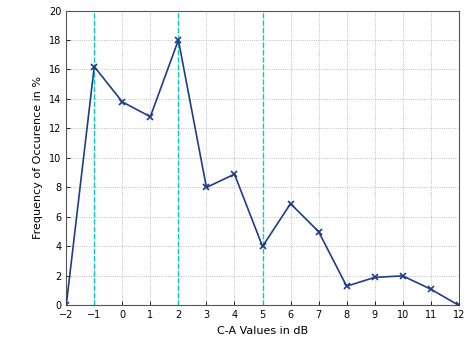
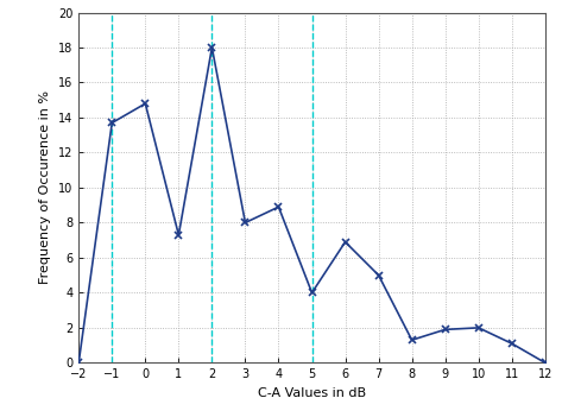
−1: 16.2 -> 13.7
0: 13.8 -> 14.8
1: 12.8 -> 7.3
